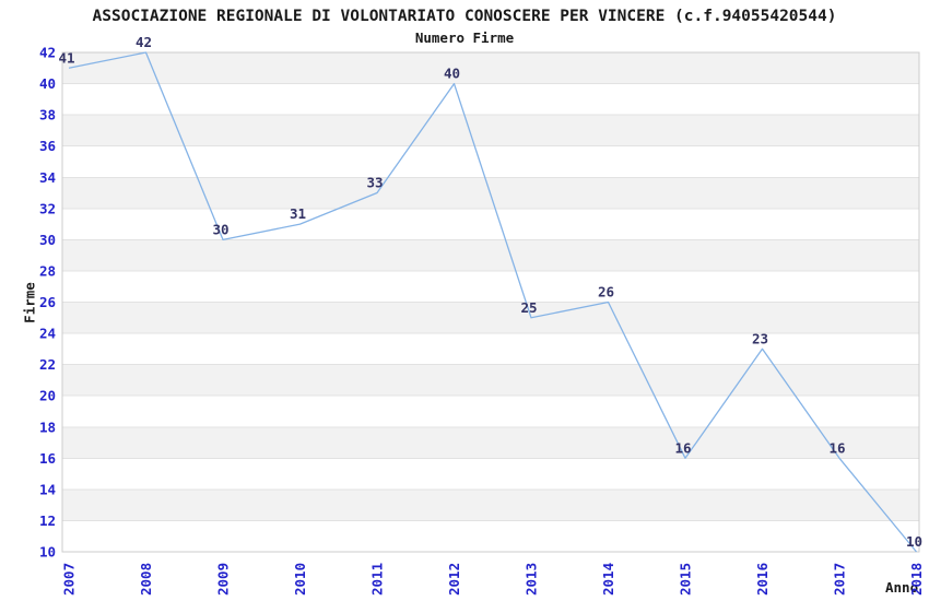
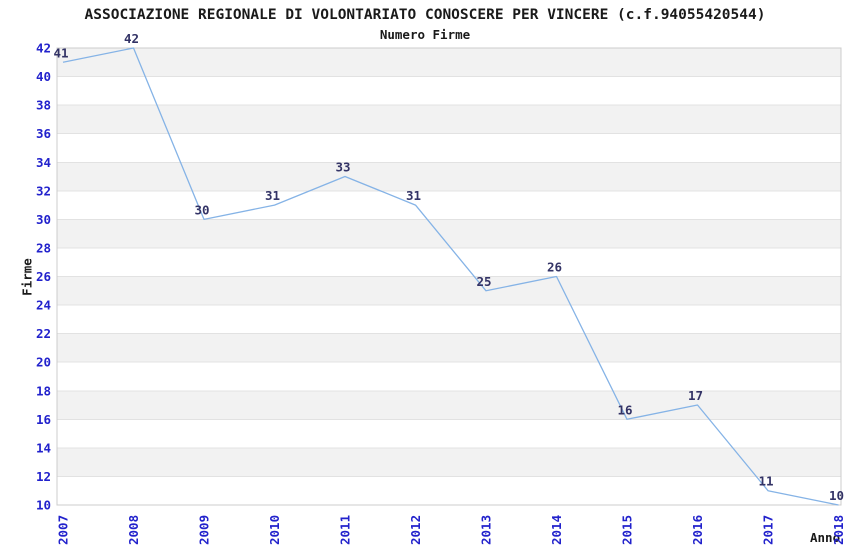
2012: 40 -> 31
2016: 23 -> 17
2017: 16 -> 11
